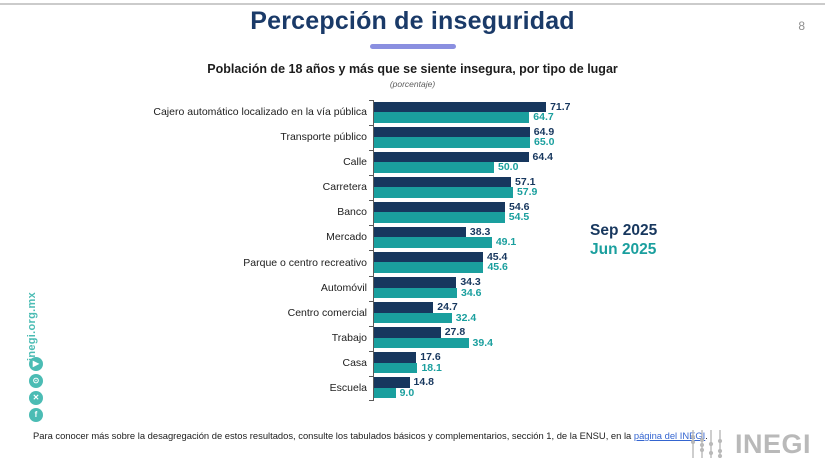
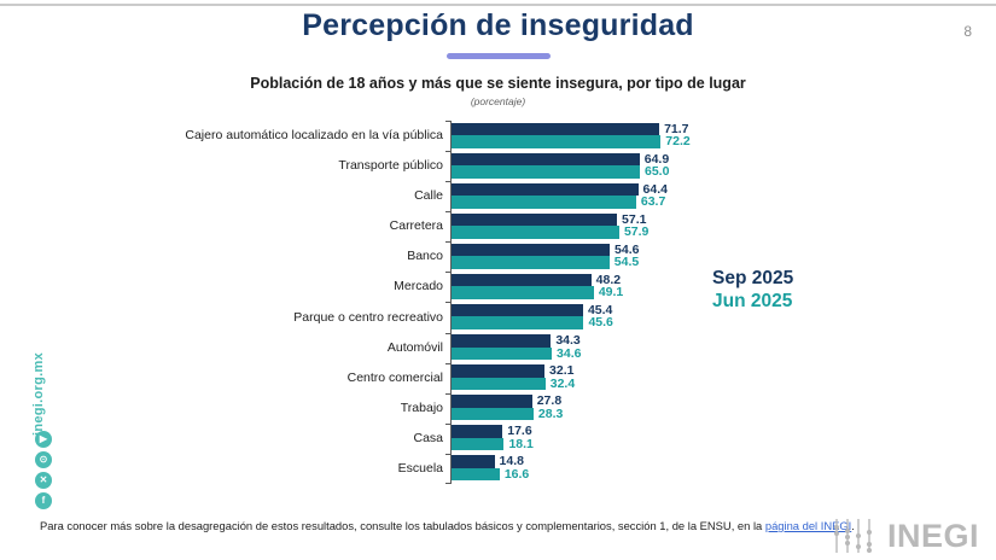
Jun 2025/Cajero automático localizado en la vía pública: 64.7 -> 72.2
Jun 2025/Calle: 50.0 -> 63.7
Sep 2025/Mercado: 38.3 -> 48.2
Sep 2025/Centro comercial: 24.7 -> 32.1
Jun 2025/Trabajo: 39.4 -> 28.3
Jun 2025/Escuela: 9.0 -> 16.6
